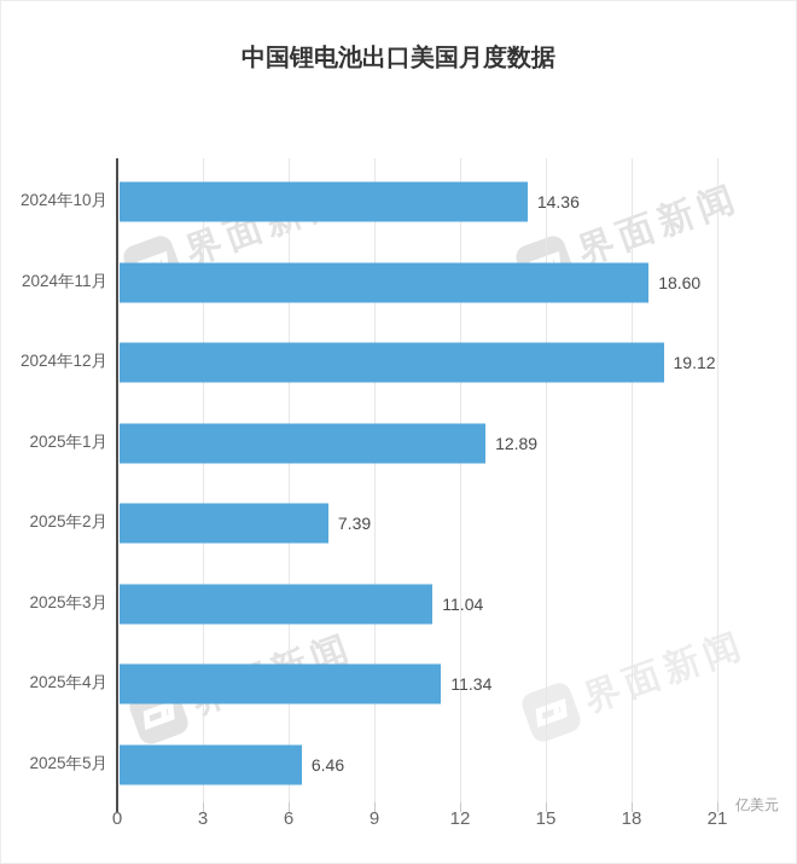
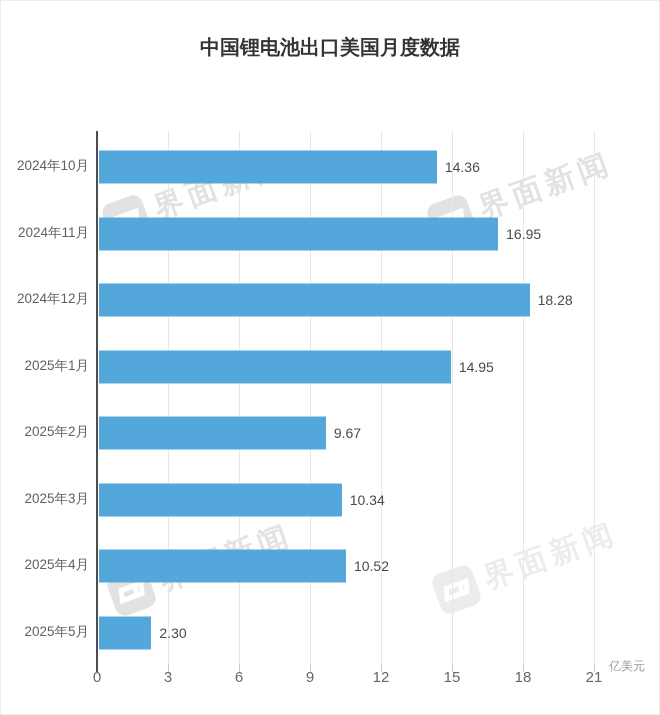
2024年11月: 18.60 -> 16.95
2024年12月: 19.12 -> 18.28
2025年1月: 12.89 -> 14.95
2025年2月: 7.39 -> 9.67
2025年3月: 11.04 -> 10.34
2025年4月: 11.34 -> 10.52
2025年5月: 6.46 -> 2.30
